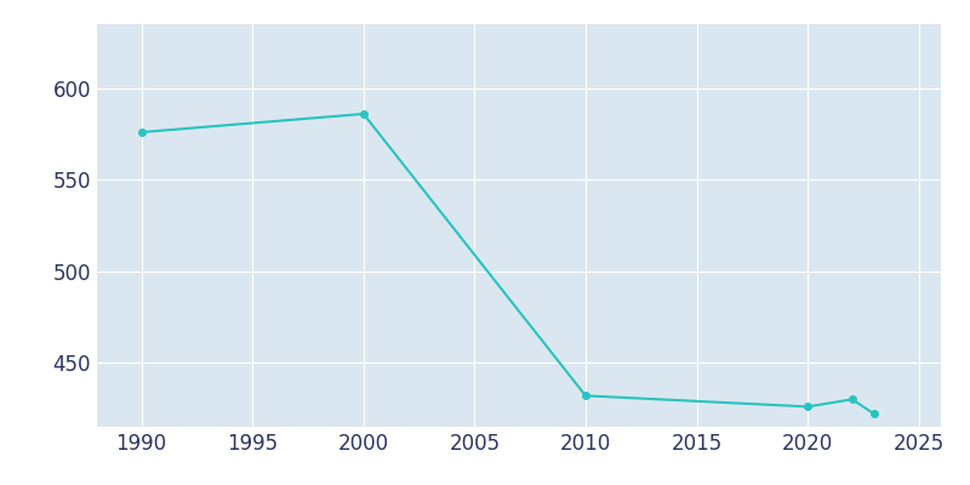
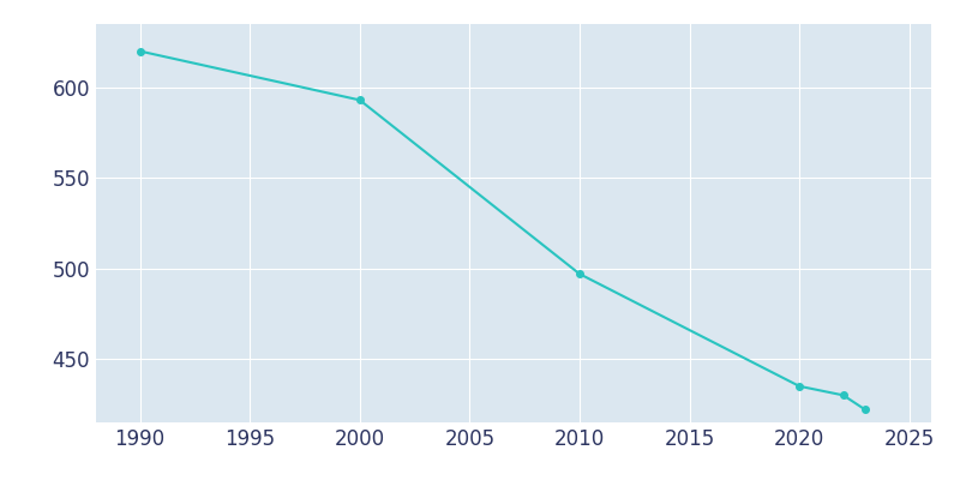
1990: 576 -> 620
2000: 586 -> 593
2010: 432 -> 497
2020: 426 -> 435
